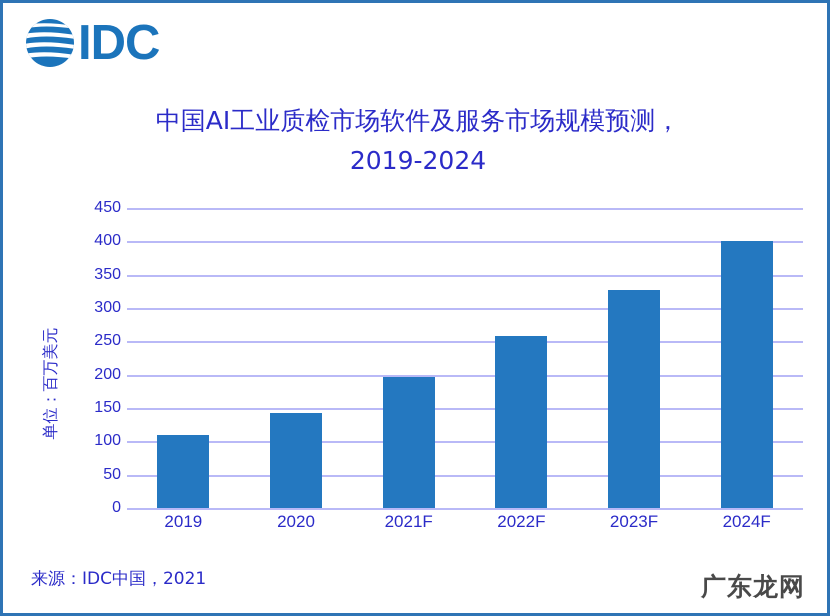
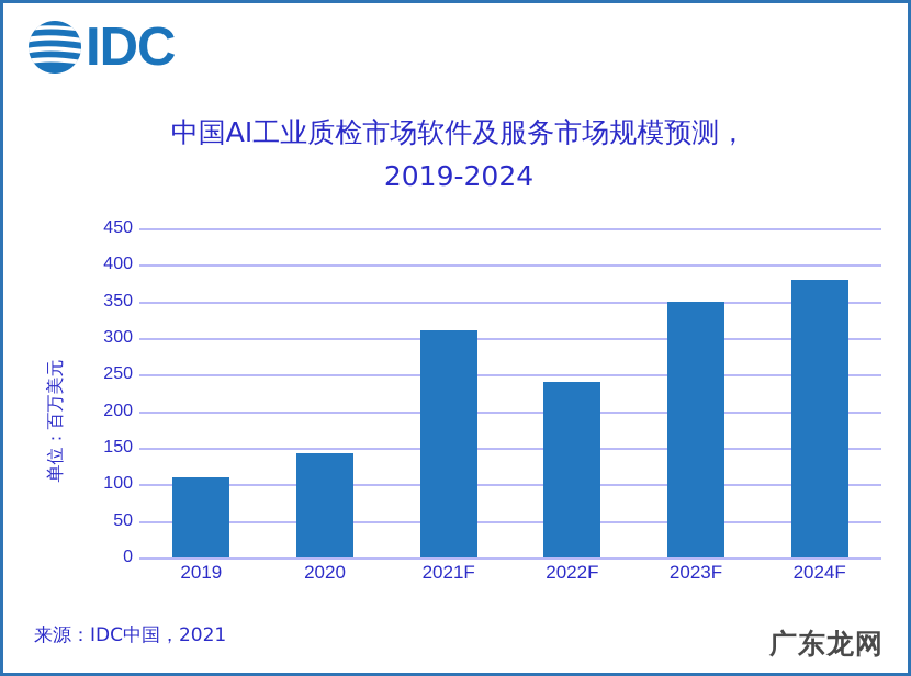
2021F: 200 -> 310
2022F: 260 -> 240
2023F: 330 -> 350
2024F: 400 -> 380
